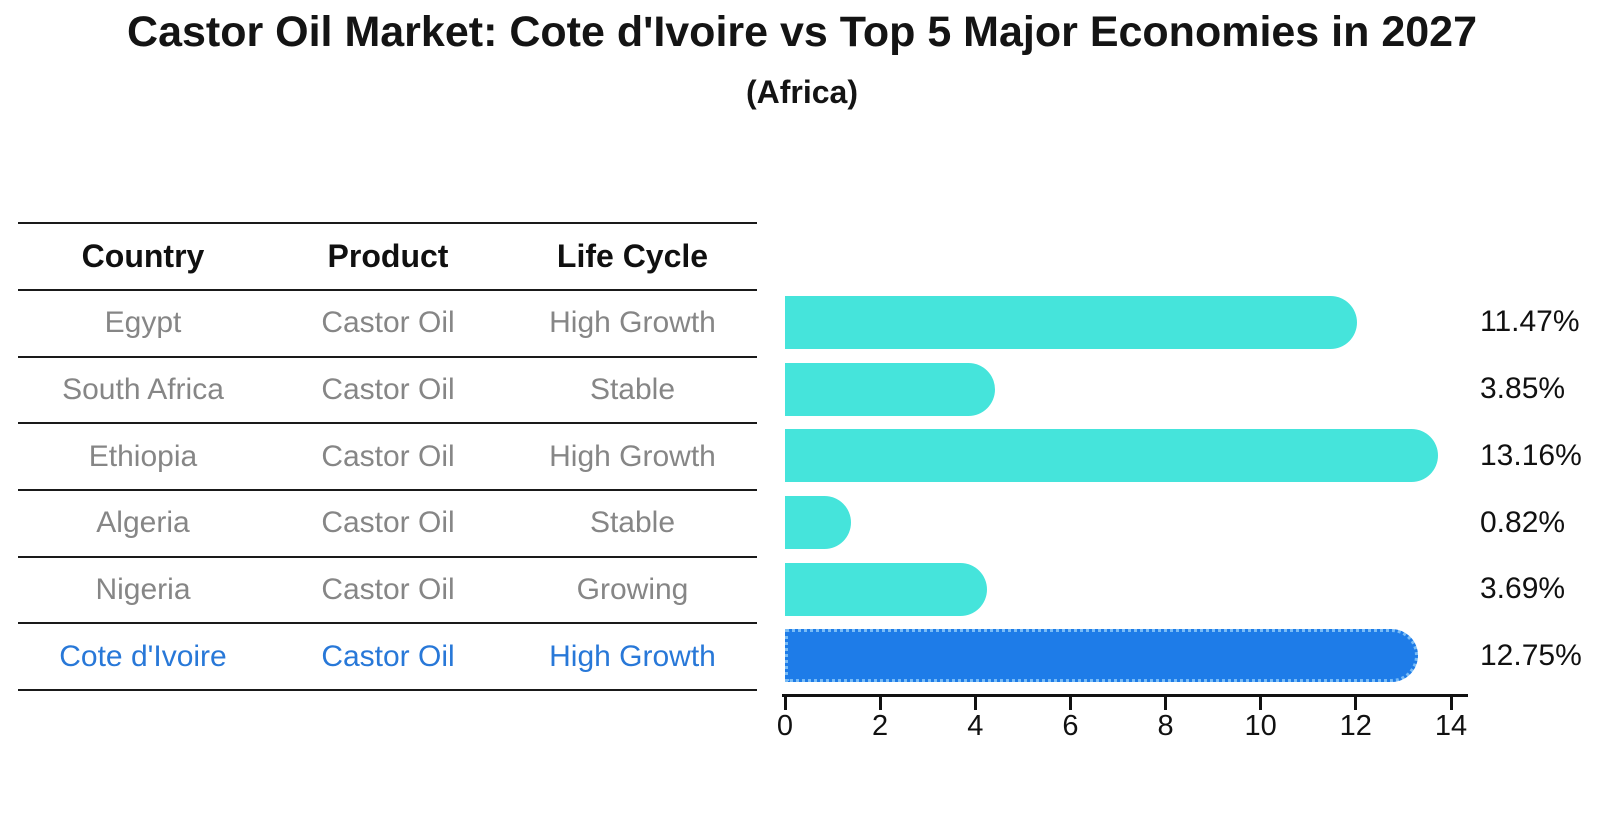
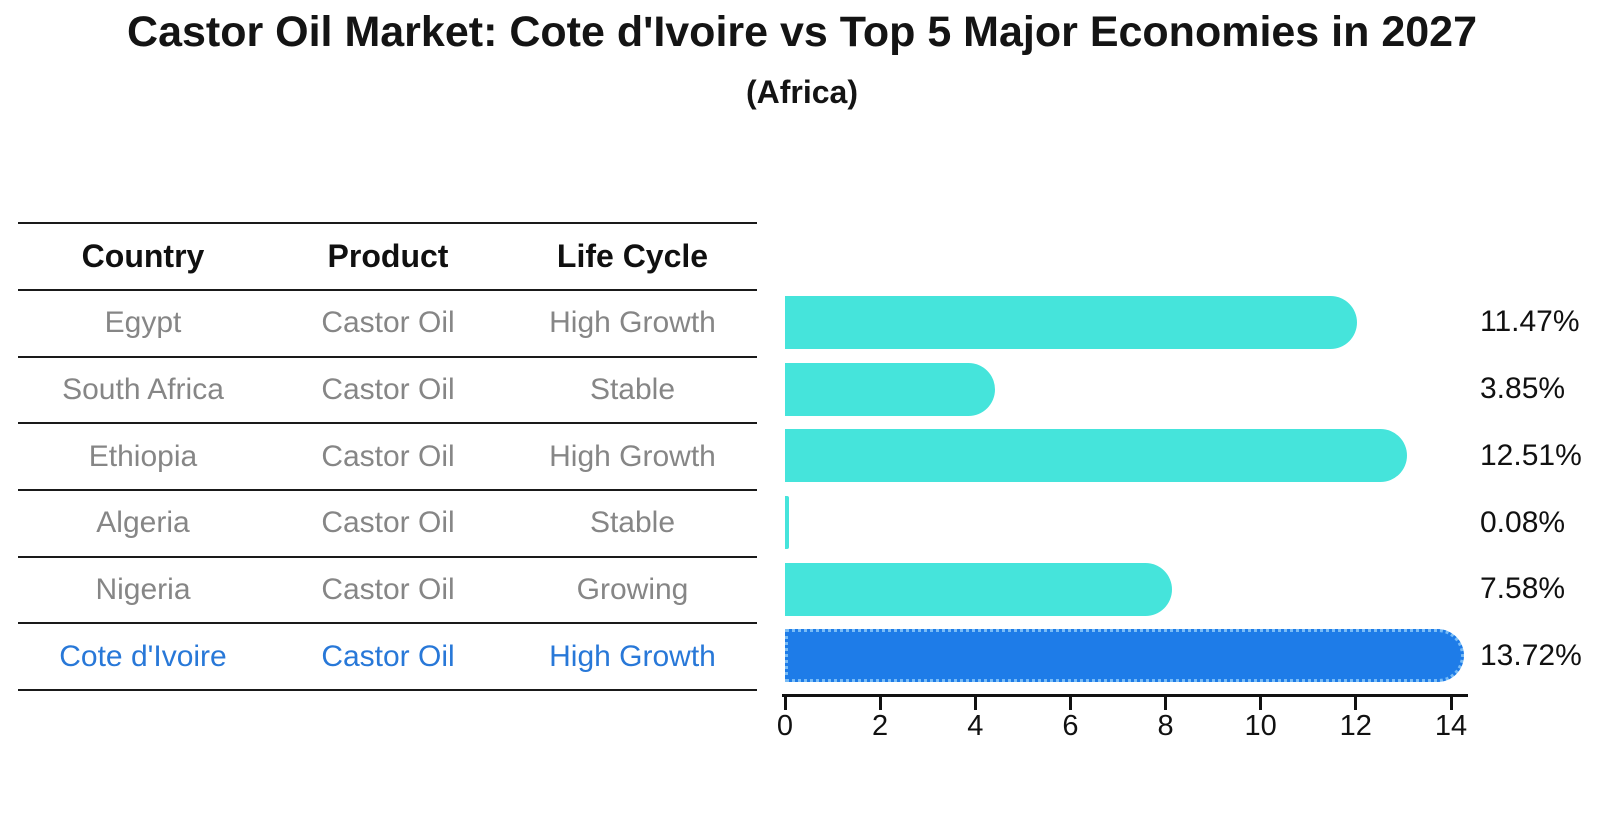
Ethiopia: 13.16% -> 12.51%
Algeria: 0.82% -> 0.08%
Nigeria: 3.69% -> 7.58%
Cote d'Ivoire: 12.75% -> 13.72%
